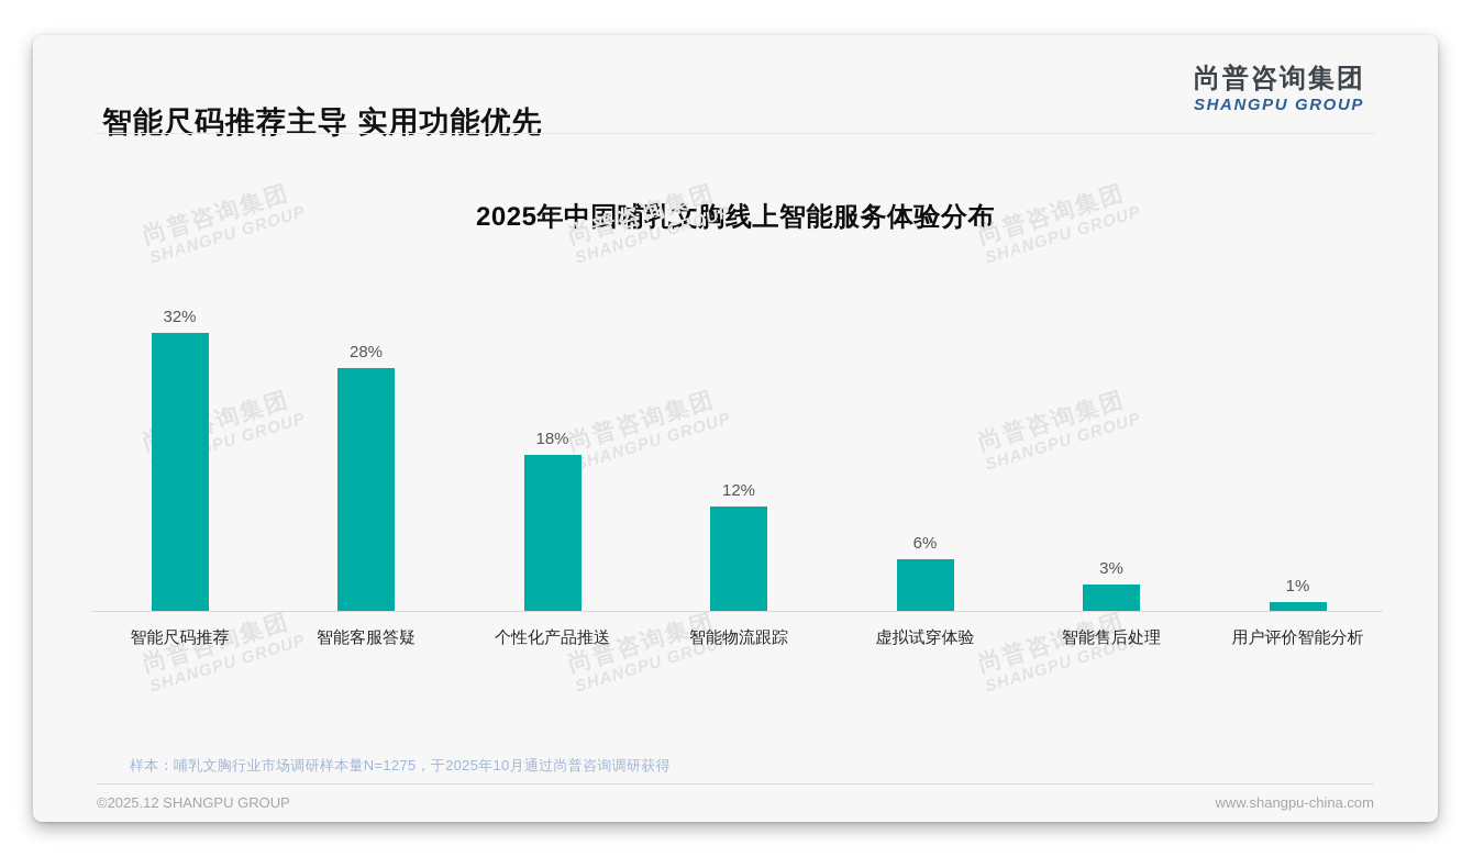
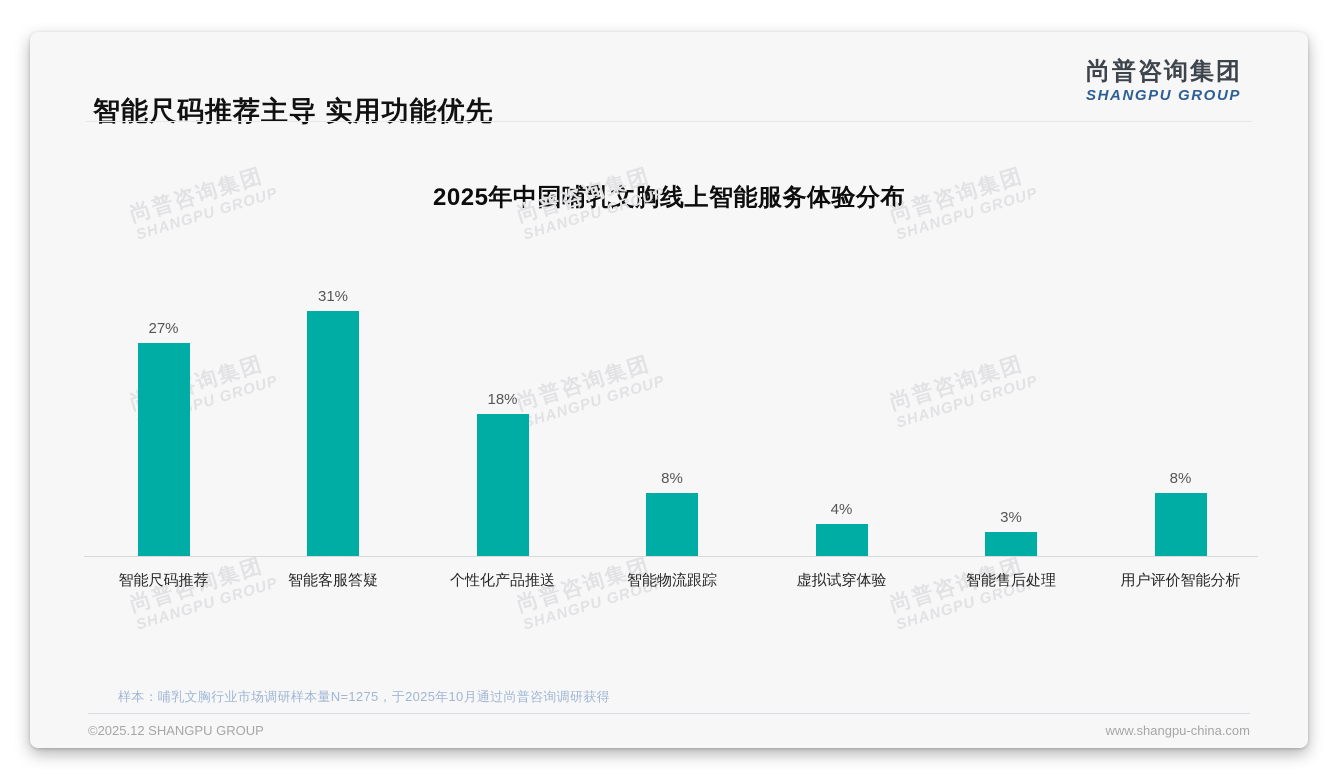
智能尺码推荐: 32% -> 27%
智能客服答疑: 28% -> 31%
智能物流跟踪: 12% -> 8%
虚拟试穿体验: 6% -> 4%
用户评价智能分析: 1% -> 8%
